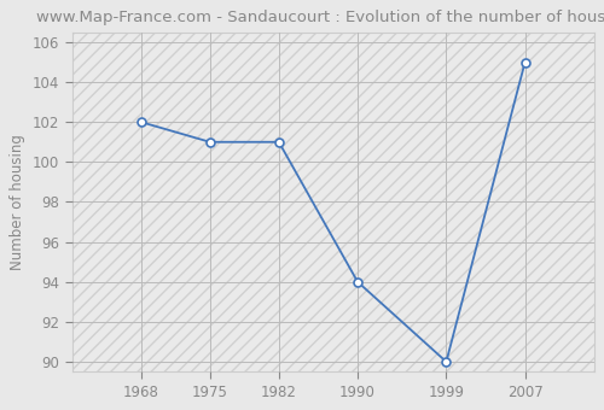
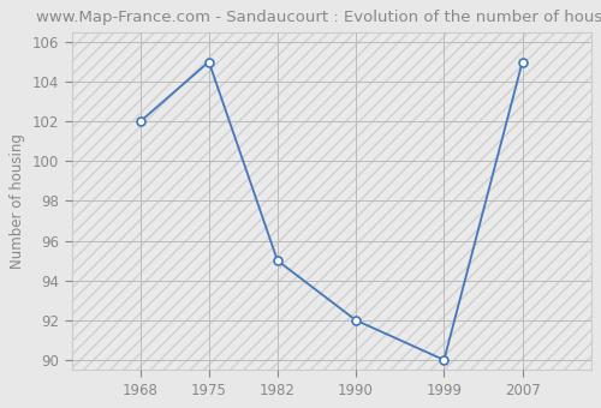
1975: 101 -> 105
1982: 101 -> 95
1990: 94 -> 92
